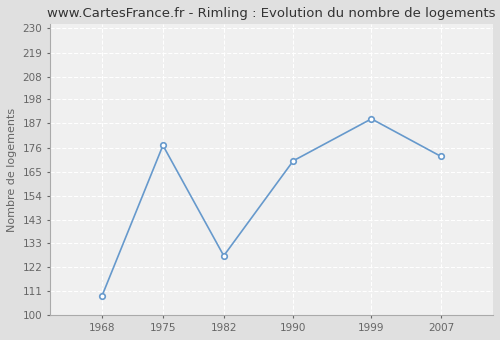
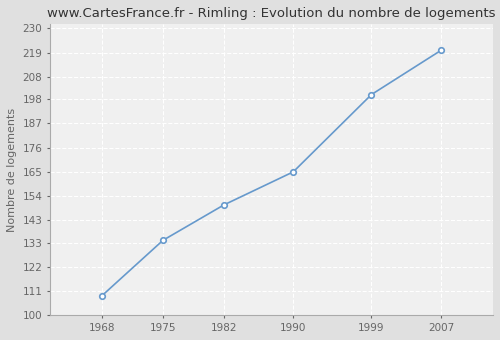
1975: 177 -> 134
1982: 127 -> 150
1990: 170 -> 165
1999: 189 -> 200
2007: 172 -> 220
